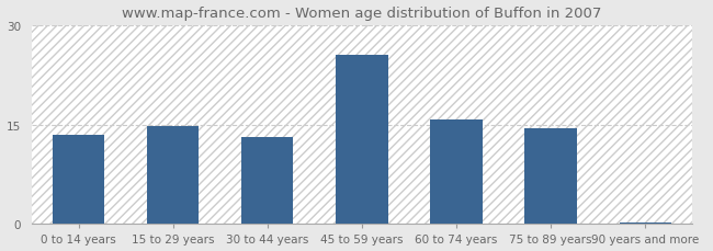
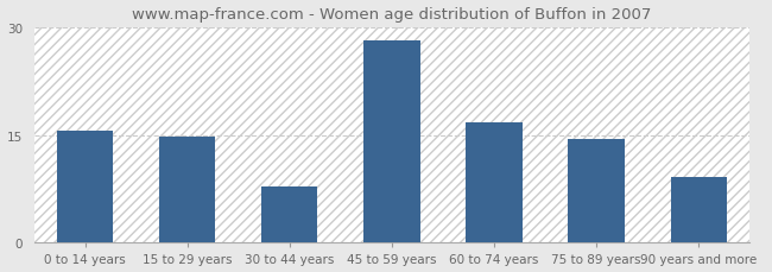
0 to 14 years: 13.5 -> 15.6
30 to 44 years: 13.1 -> 7.8
45 to 59 years: 25.5 -> 28.2
60 to 74 years: 15.8 -> 16.8
90 years and more: 0.3 -> 9.2
